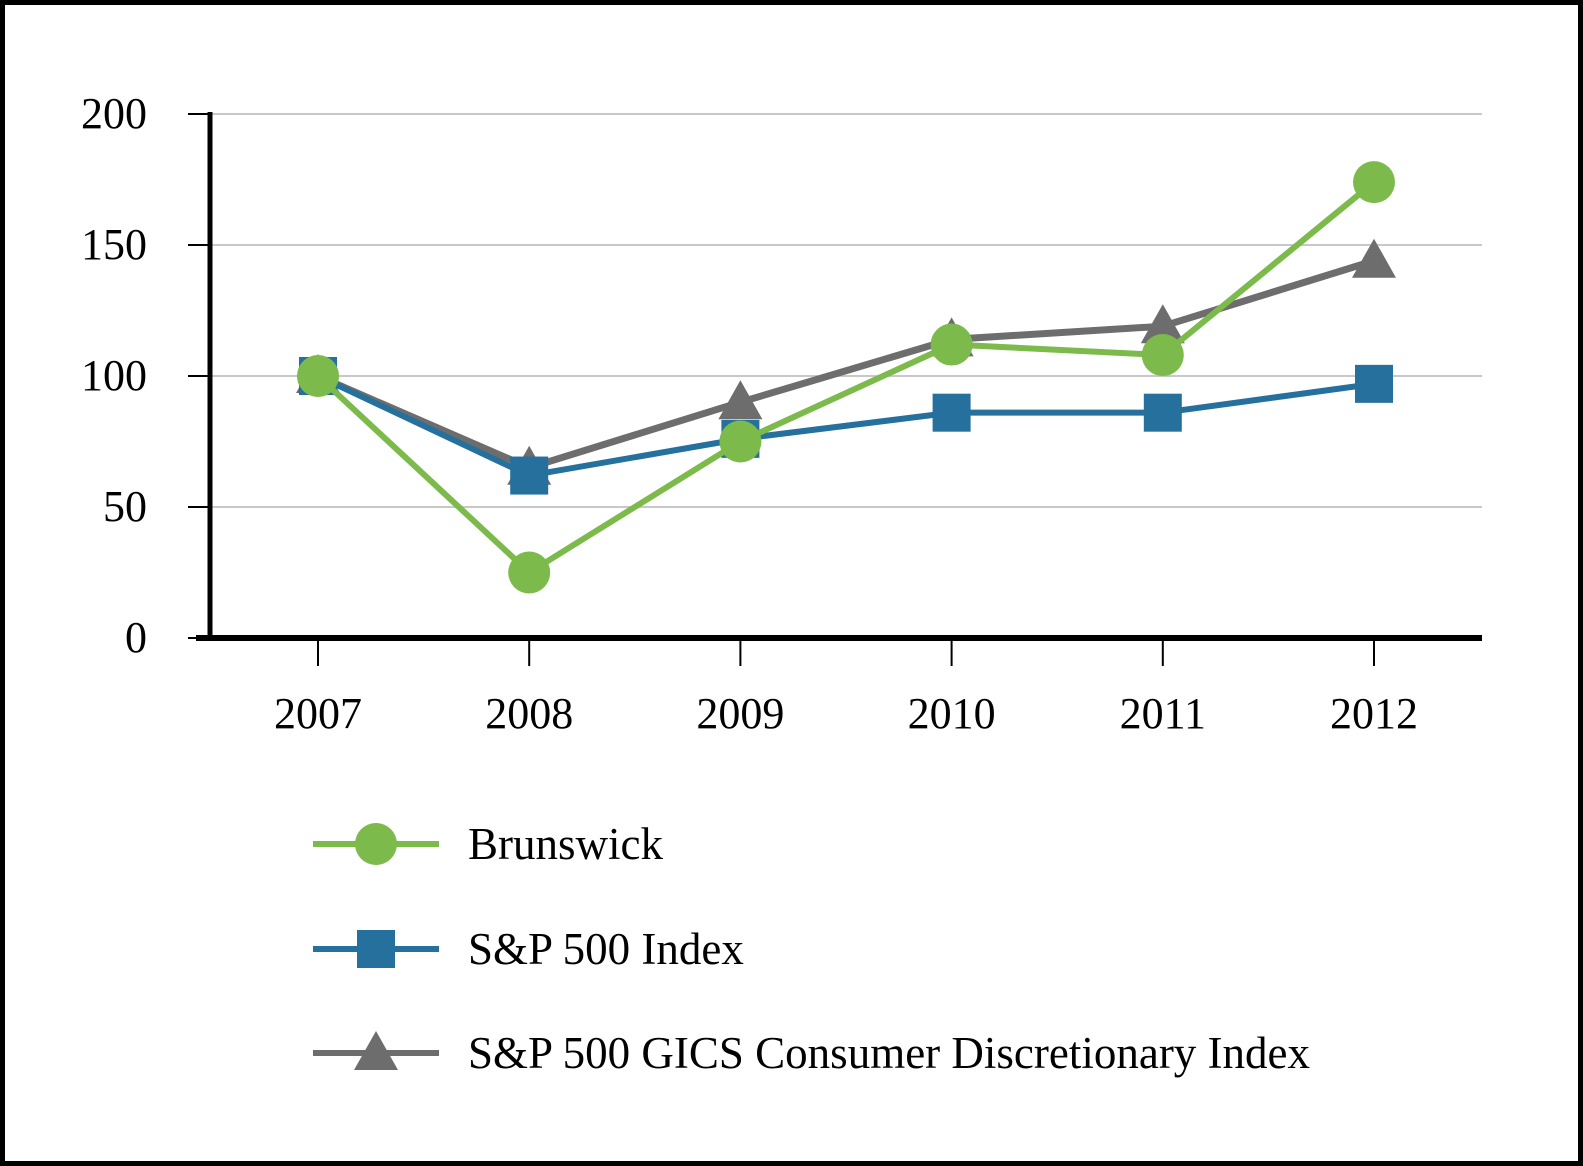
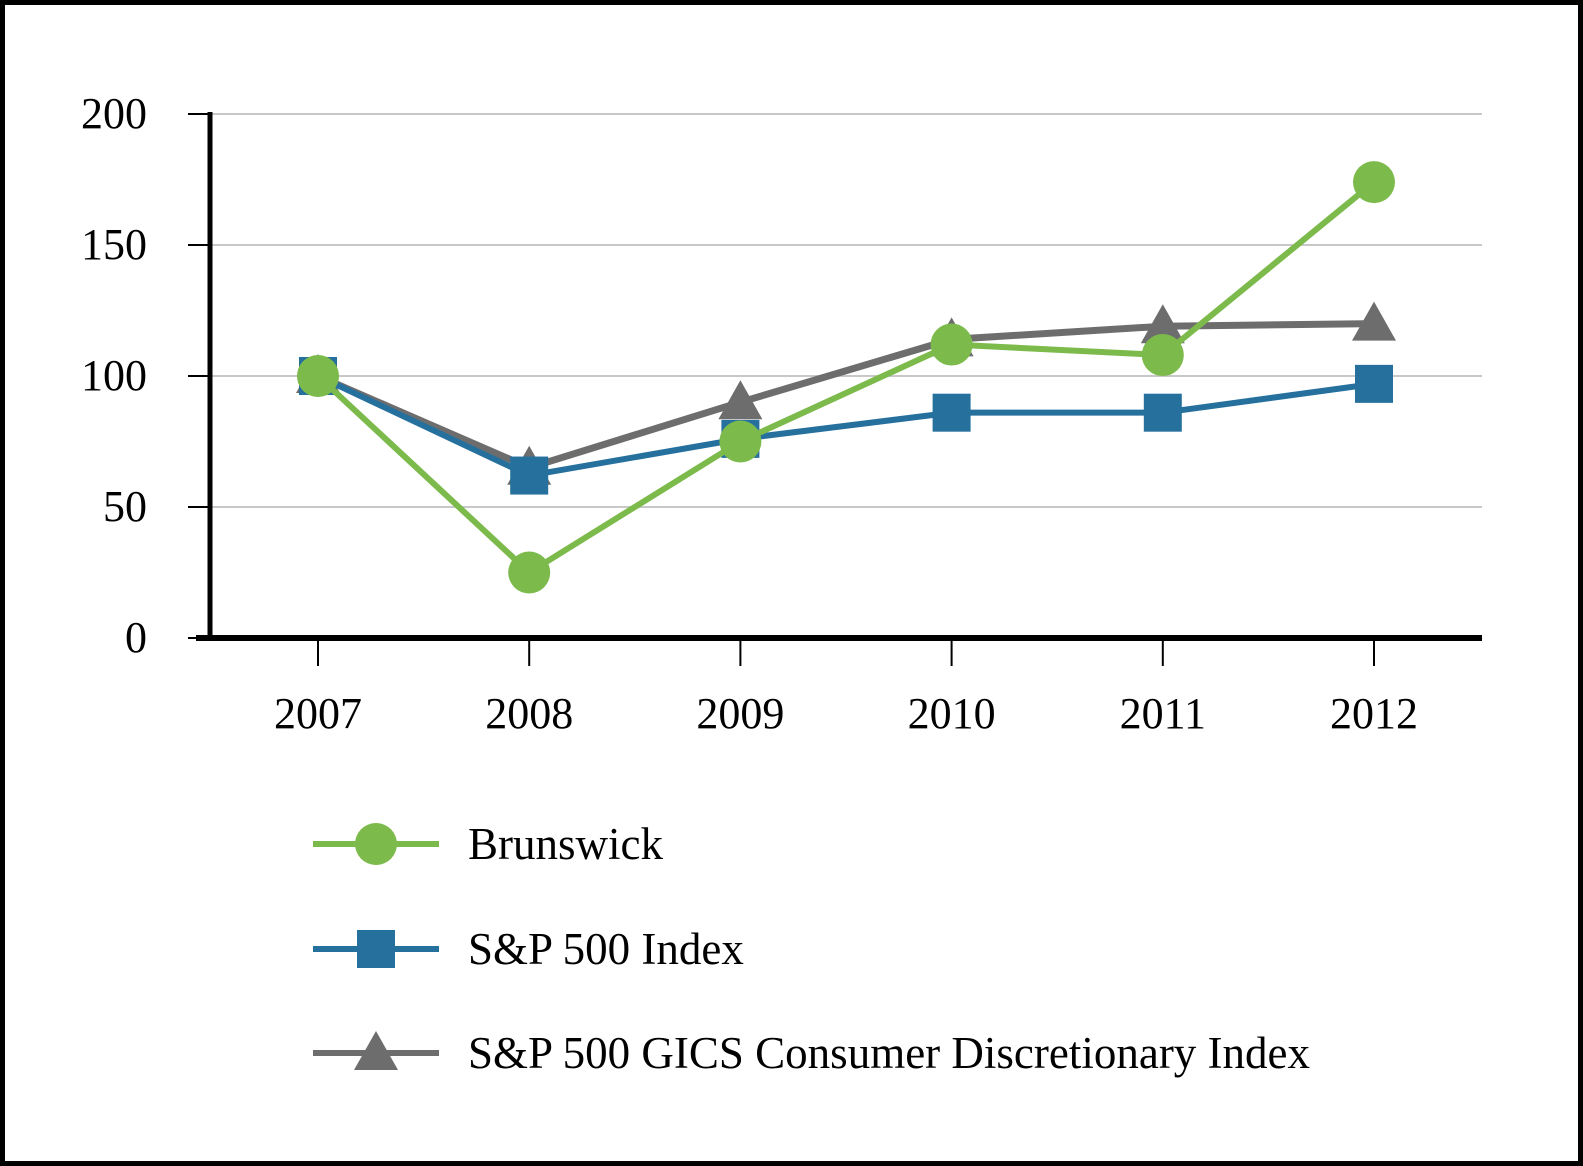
S&P 500 GICS Consumer Discretionary Index/2012: 144 -> 120
